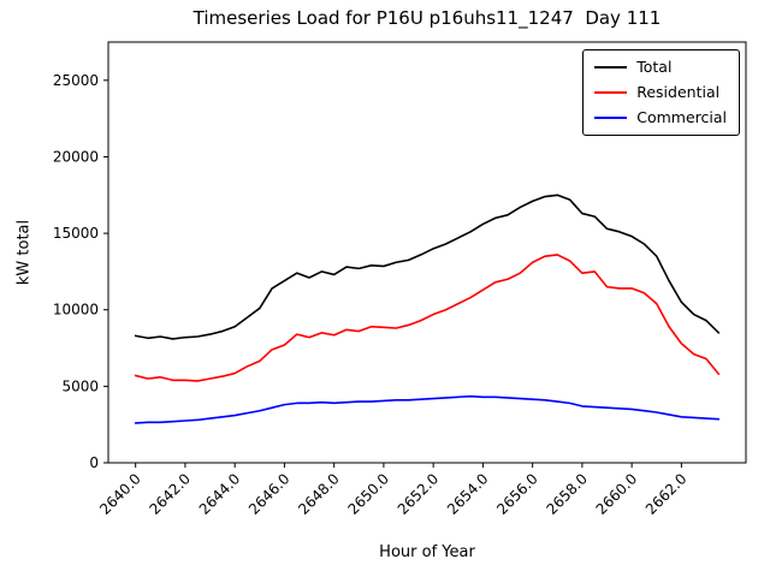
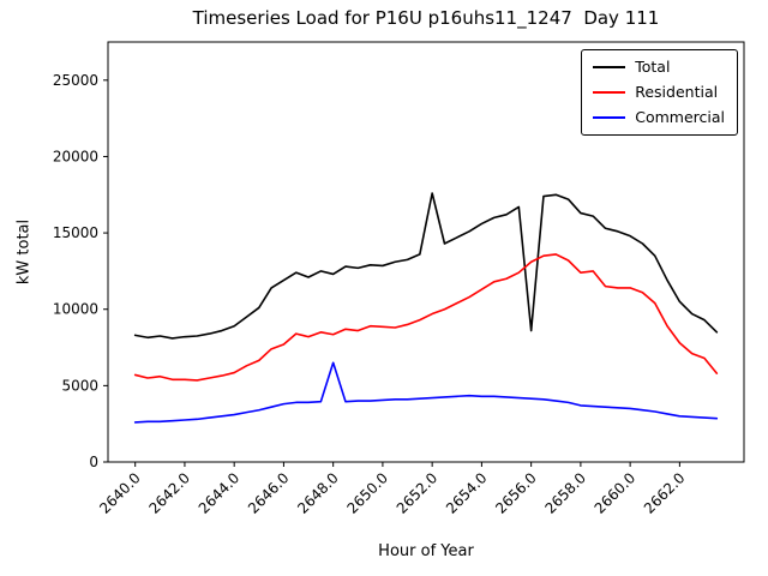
Commercial/2648.0: 3900 -> 6500
Total/2652.0: 14000 -> 17600
Total/2656.0: 17100 -> 8600
